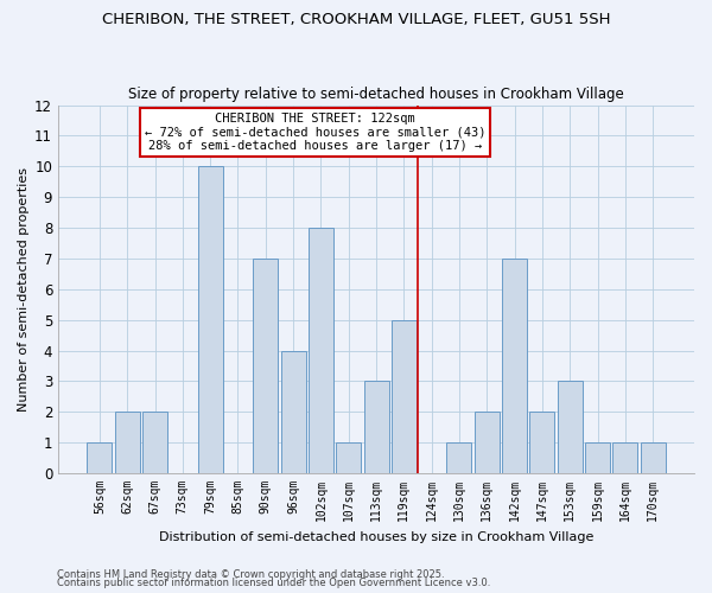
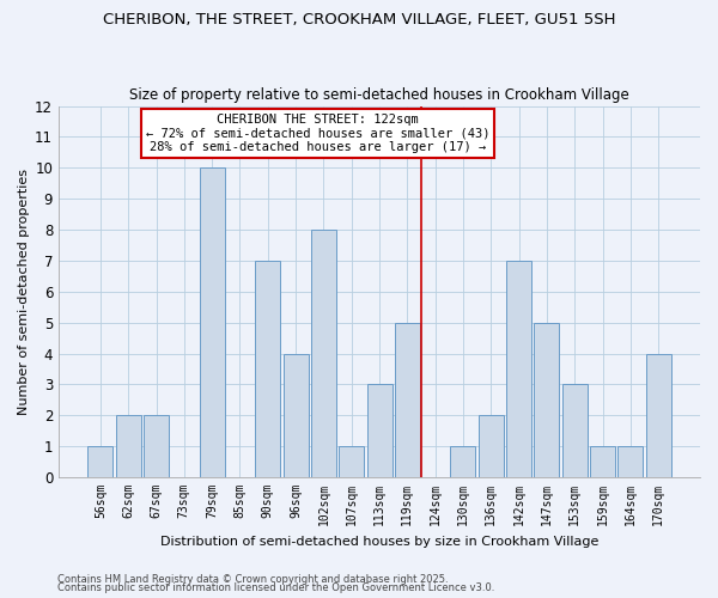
147sqm: 2 -> 5
170sqm: 1 -> 4
